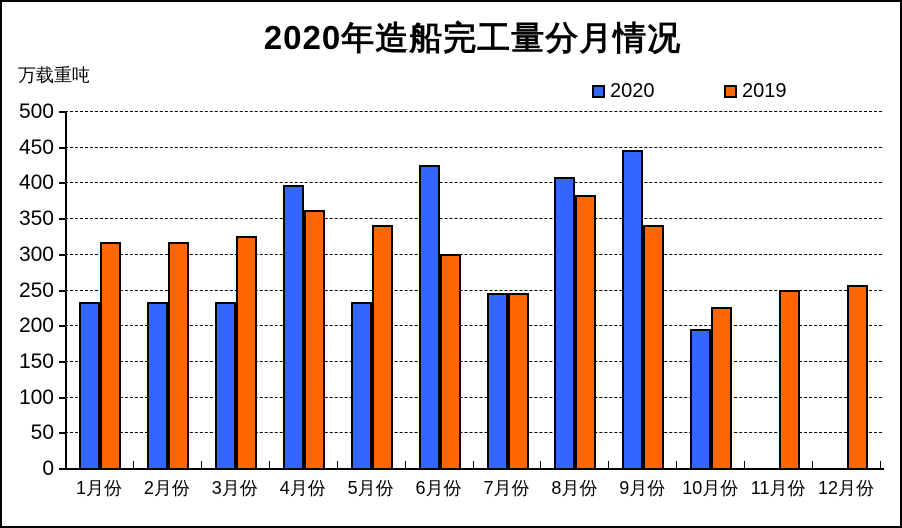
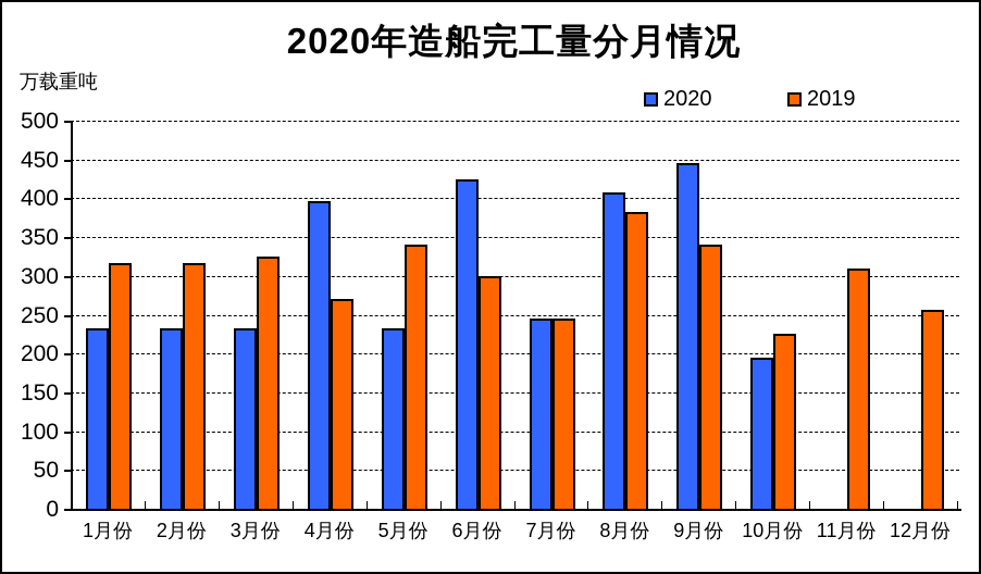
2019/4月份: 360 -> 270
2019/11月份: 250 -> 310
